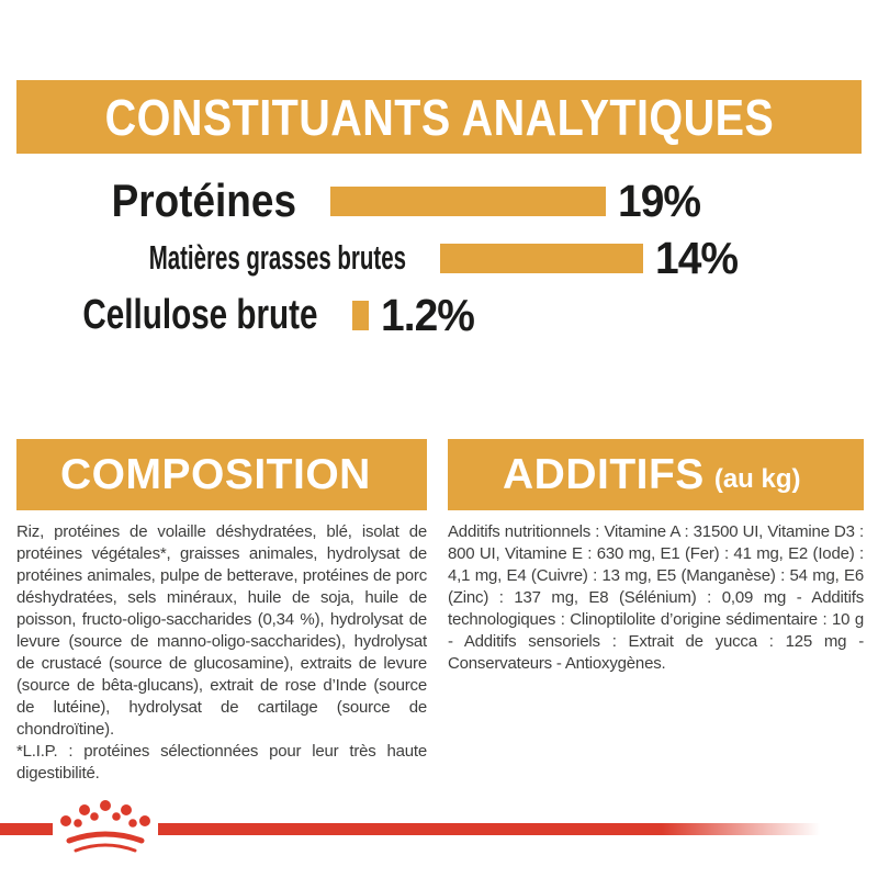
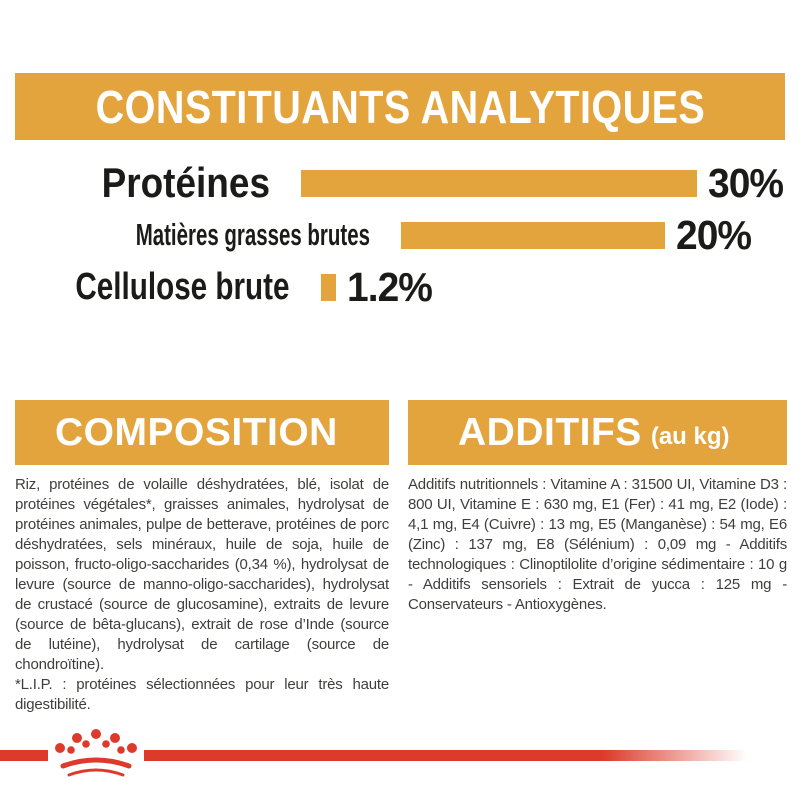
Protéines: 19% -> 30%
Matières grasses brutes: 14% -> 20%
